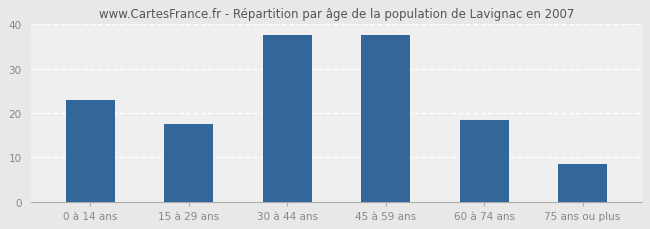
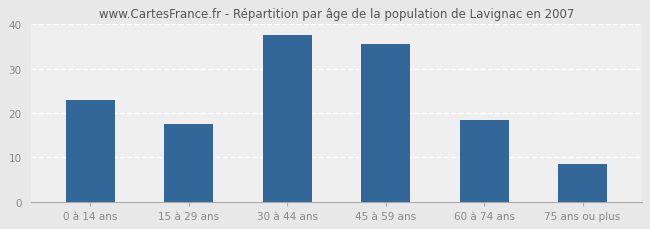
45 à 59 ans: 37.5 -> 35.5
